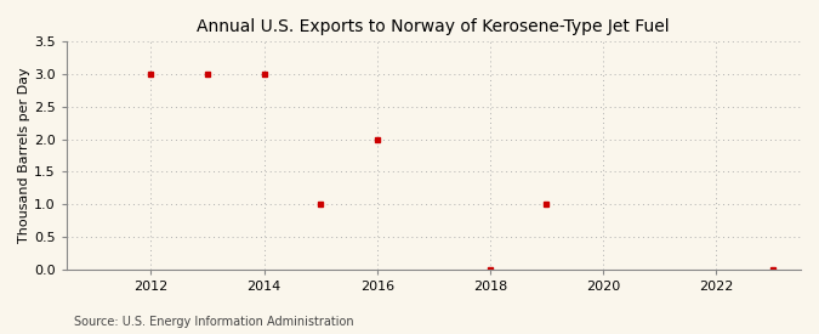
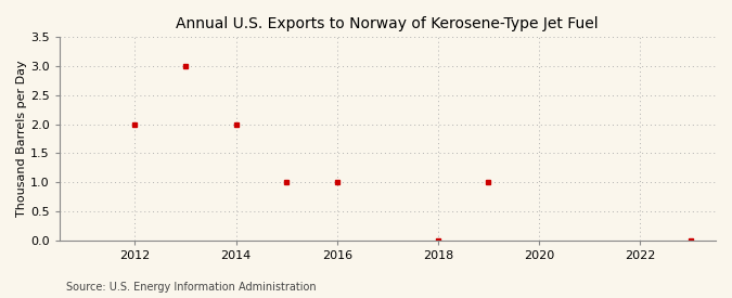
2012: 3 -> 2
2014: 3 -> 2
2016: 2 -> 1
